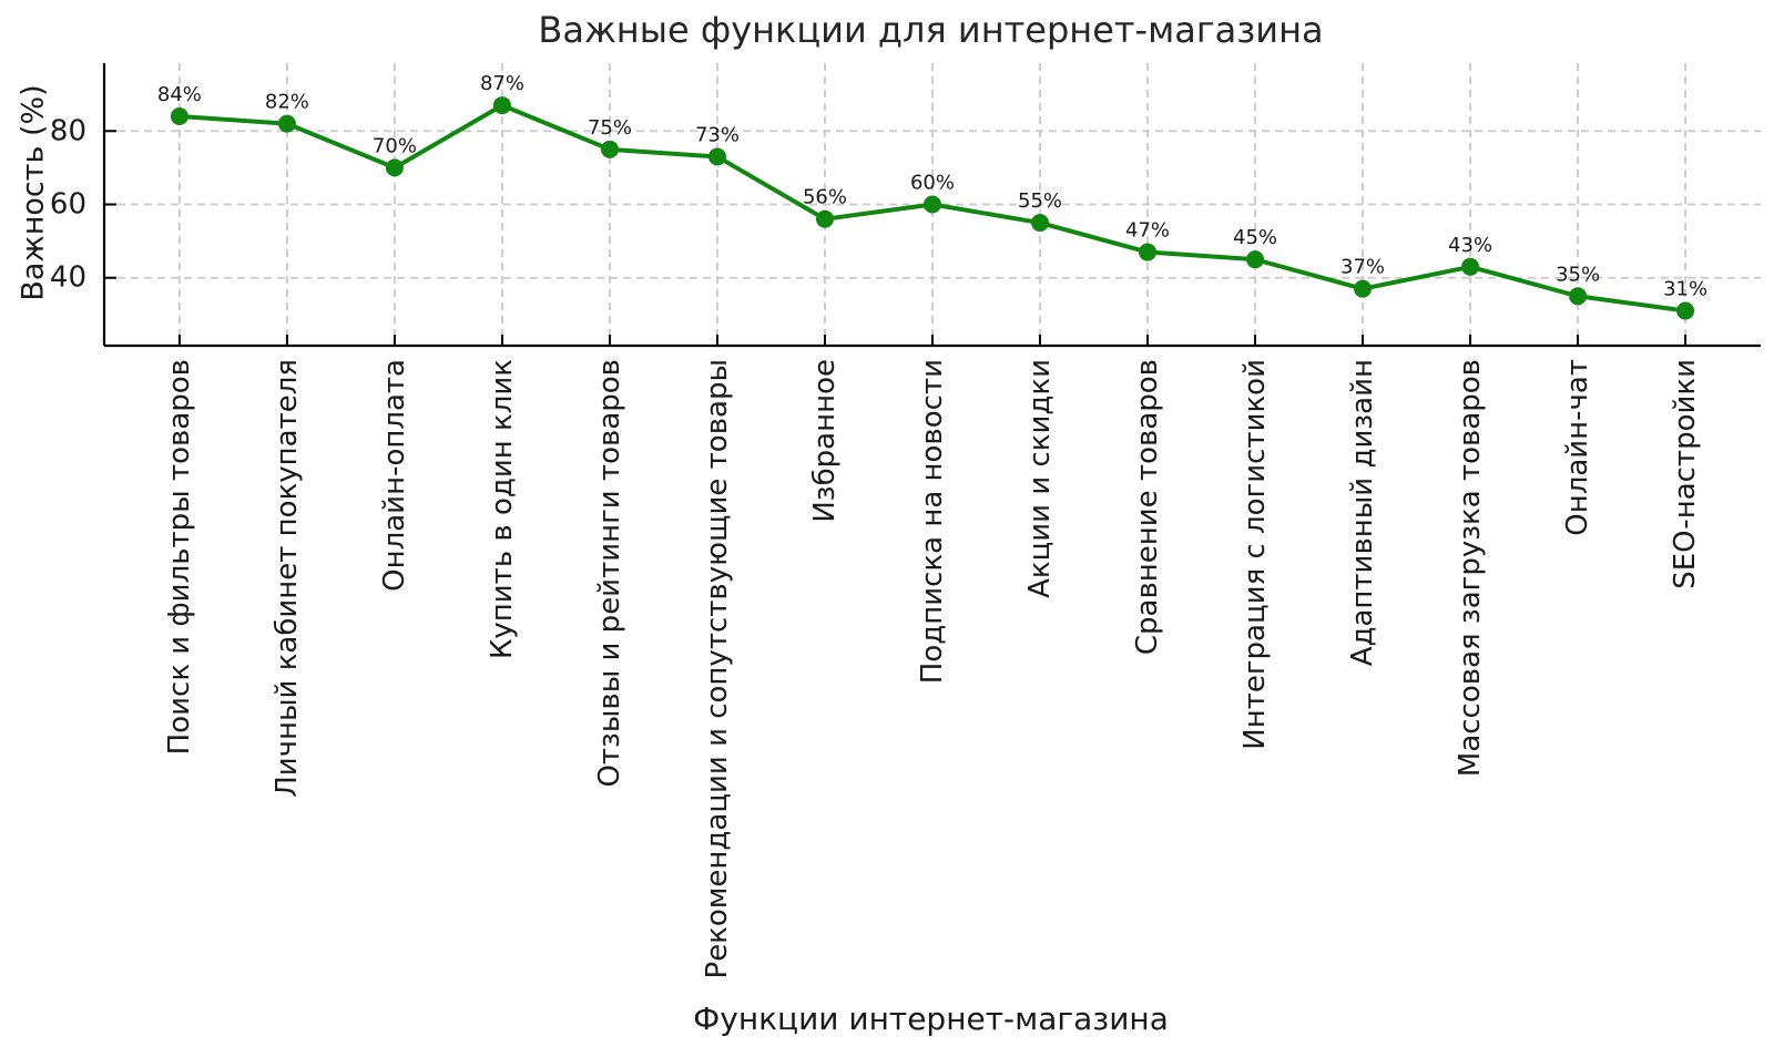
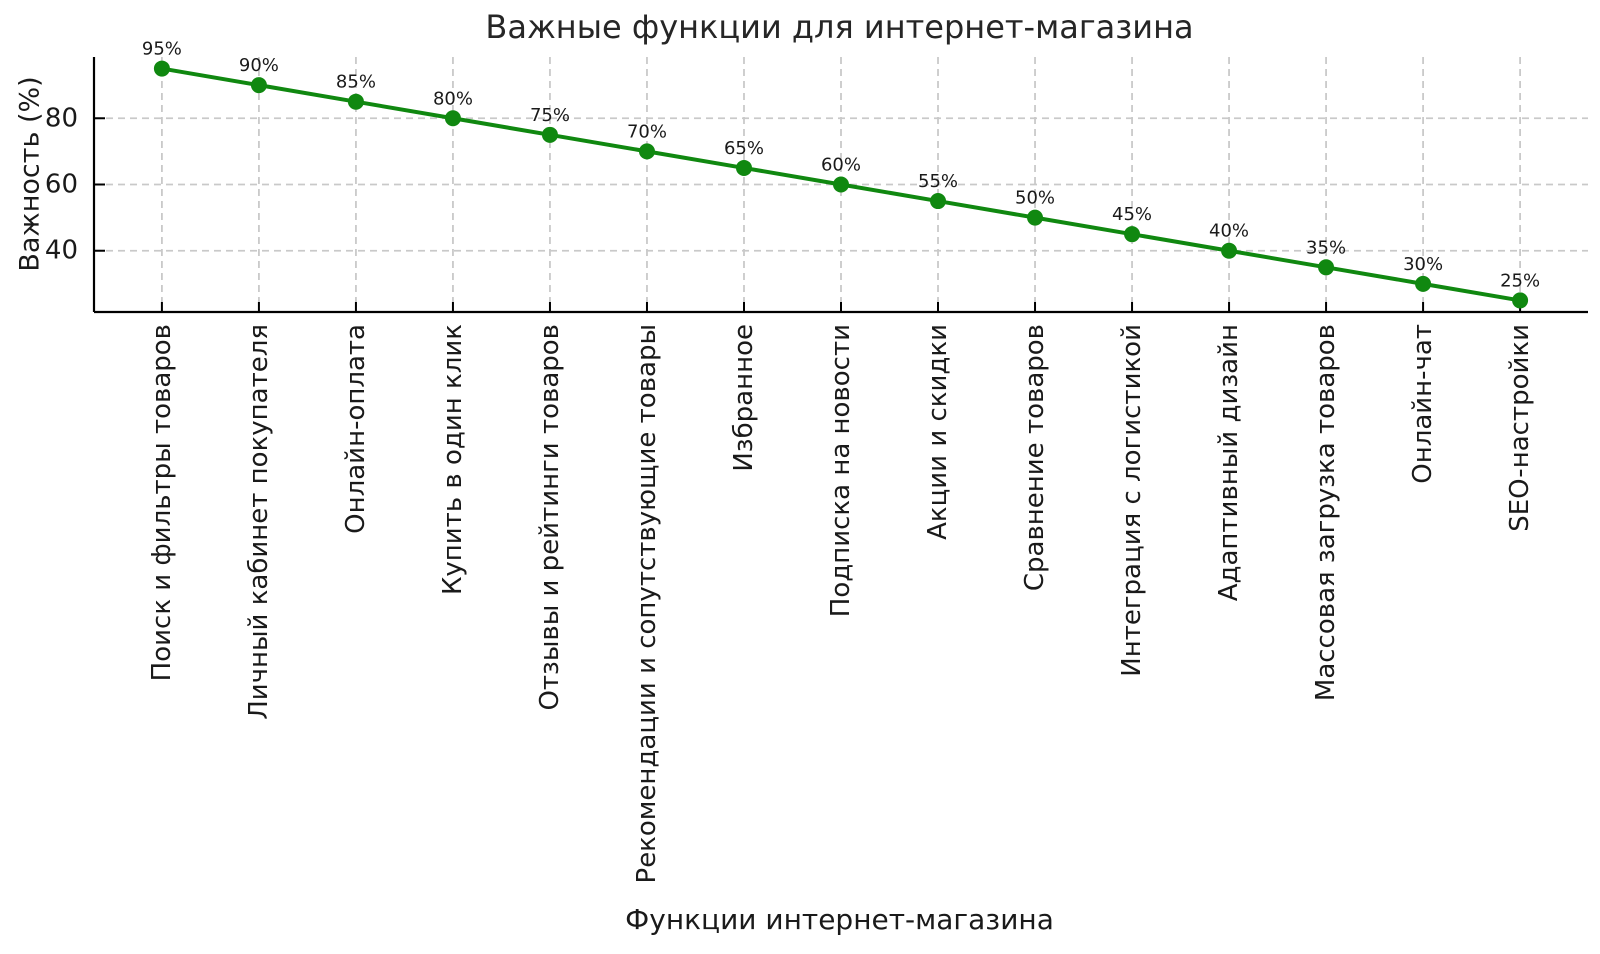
Поиск и фильтры товаров: 84% -> 95%
Личный кабинет покупателя: 82% -> 90%
Онлайн-оплата: 70% -> 85%
Купить в один клик: 87% -> 80%
Рекомендации и сопутствующие товары: 73% -> 70%
Избранное: 56% -> 65%
Сравнение товаров: 47% -> 50%
Адаптивный дизайн: 37% -> 40%
Массовая загрузка товаров: 43% -> 35%
Онлайн-чат: 35% -> 30%
SEO-настройки: 31% -> 25%
